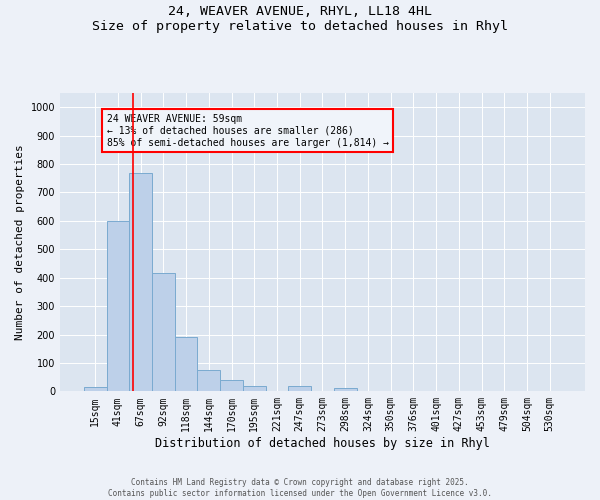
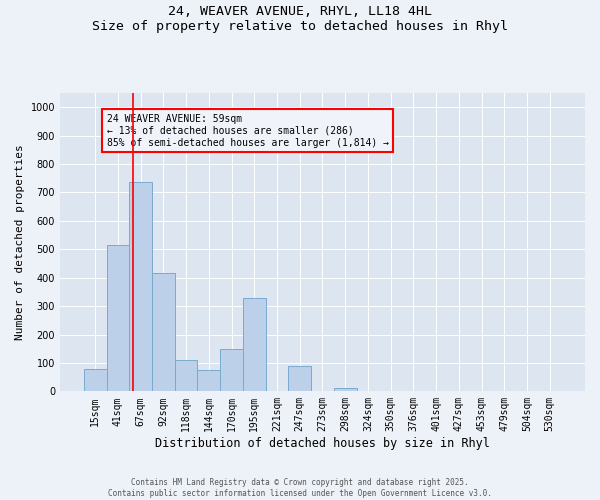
15sqm: 15 -> 80
41sqm: 600 -> 515
67sqm: 770 -> 735
118sqm: 190 -> 110
170sqm: 40 -> 150
195sqm: 18 -> 330
247sqm: 18 -> 90
